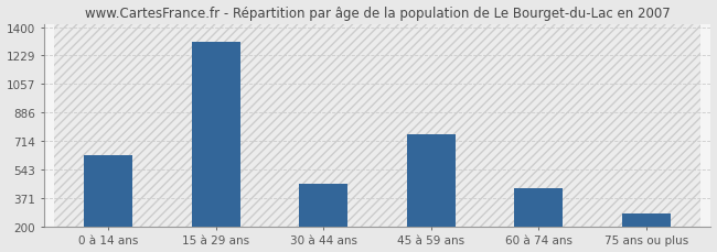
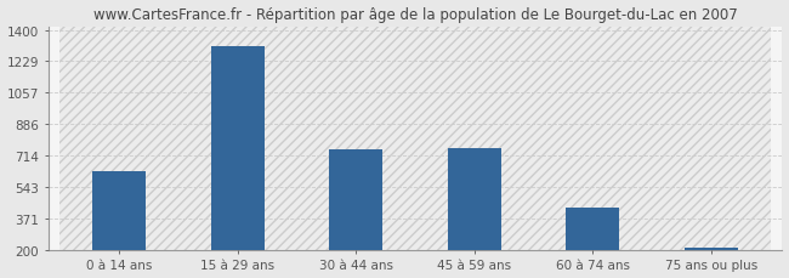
30 à 44 ans: 460 -> 750
75 ans ou plus: 280 -> 220
